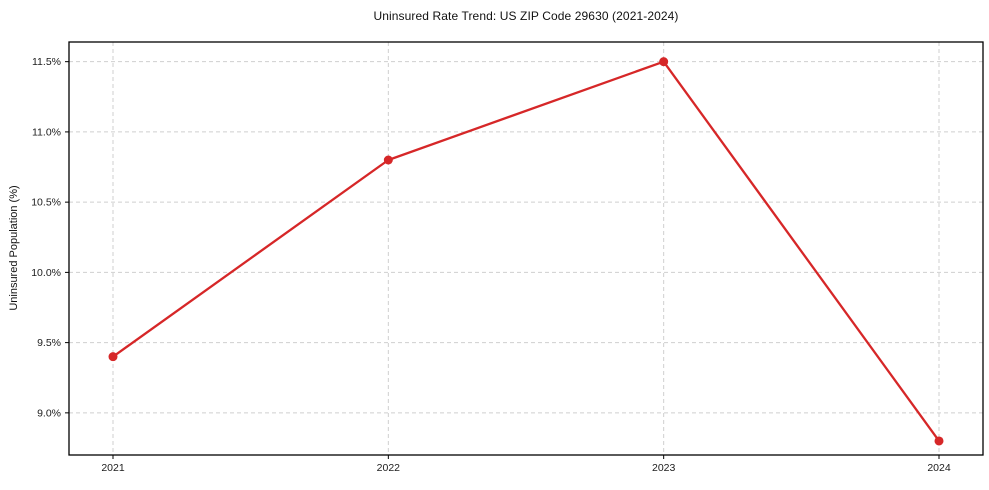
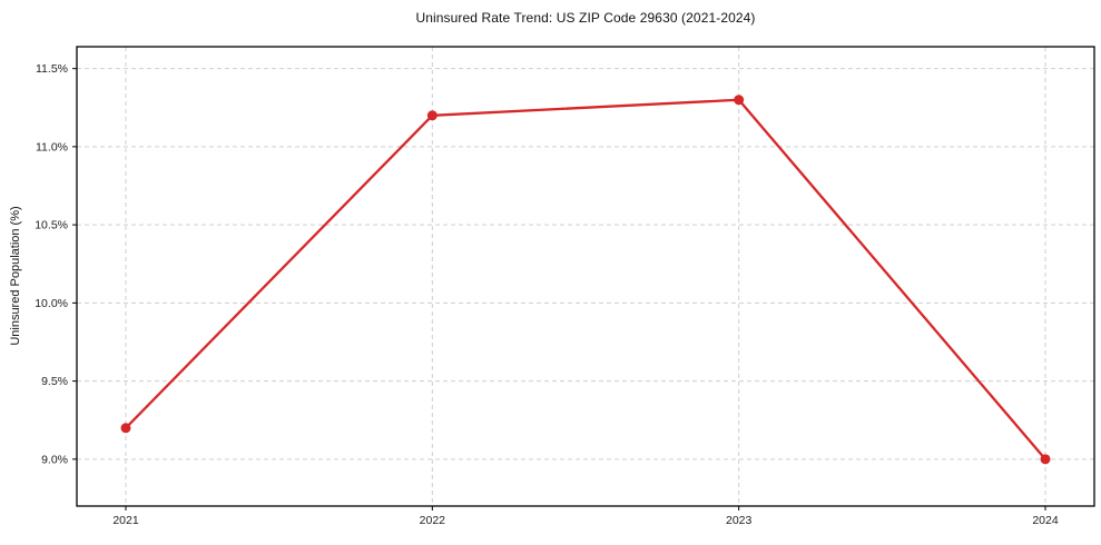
2021: 9.4% -> 9.2%
2022: 10.8% -> 11.2%
2023: 11.5% -> 11.3%
2024: 8.8% -> 9.0%
